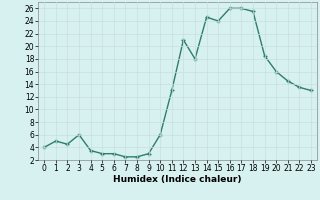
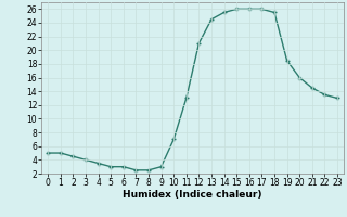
0: 4.0 -> 5.0
3: 6.0 -> 4.0
10: 6.0 -> 7.0
13: 18.0 -> 24.5
14: 24.6 -> 25.5
15: 24.0 -> 26.0
